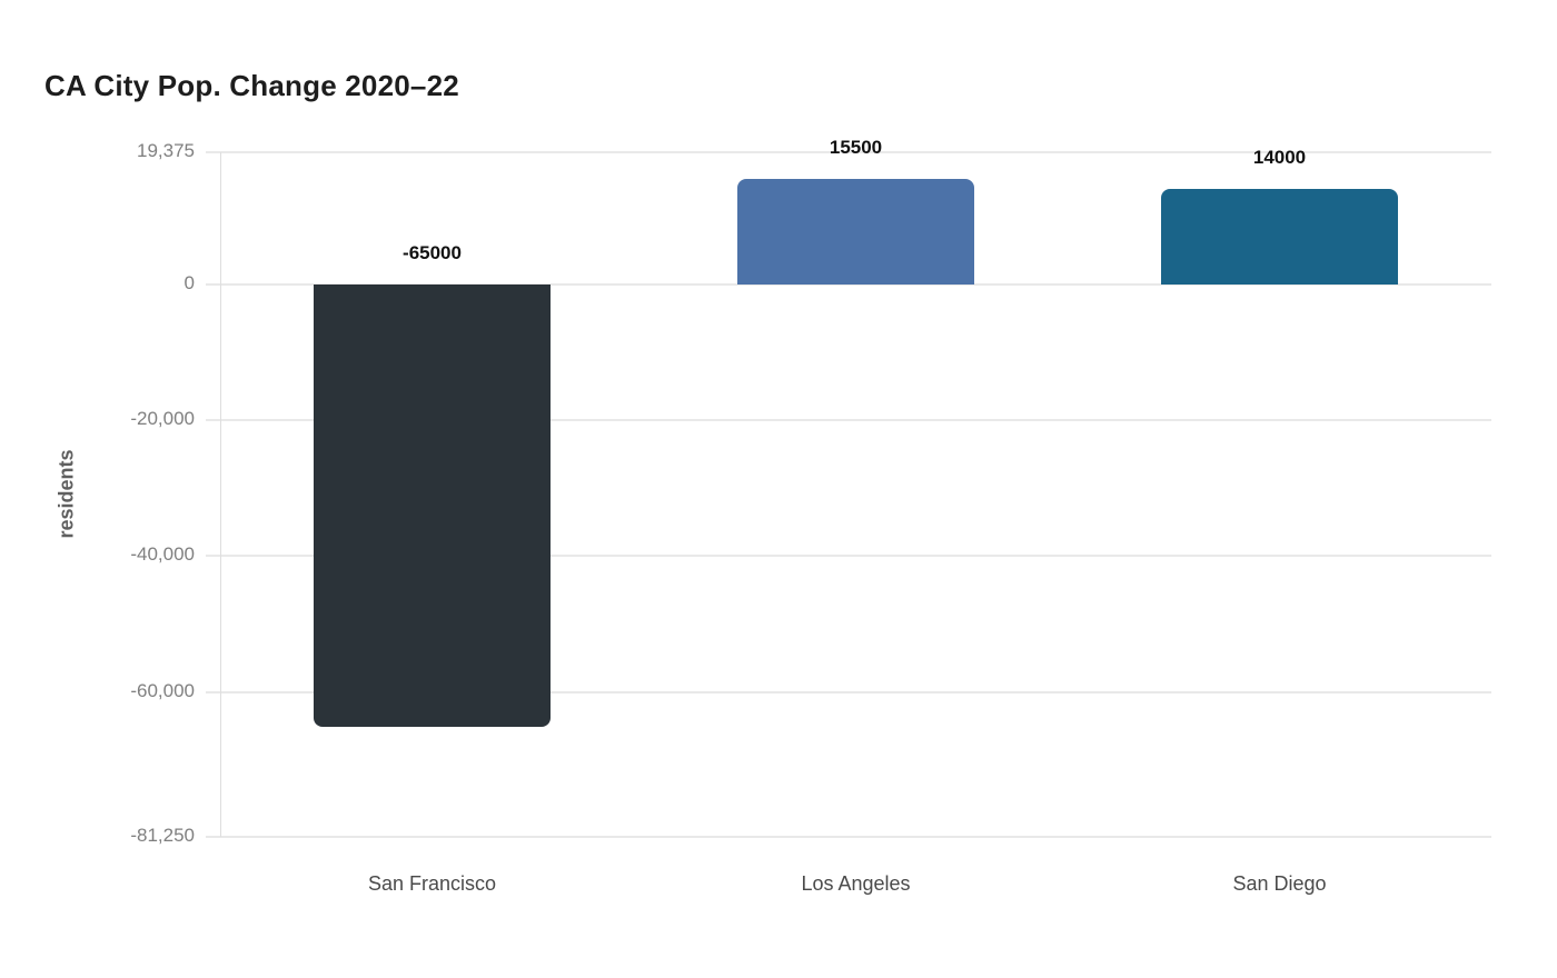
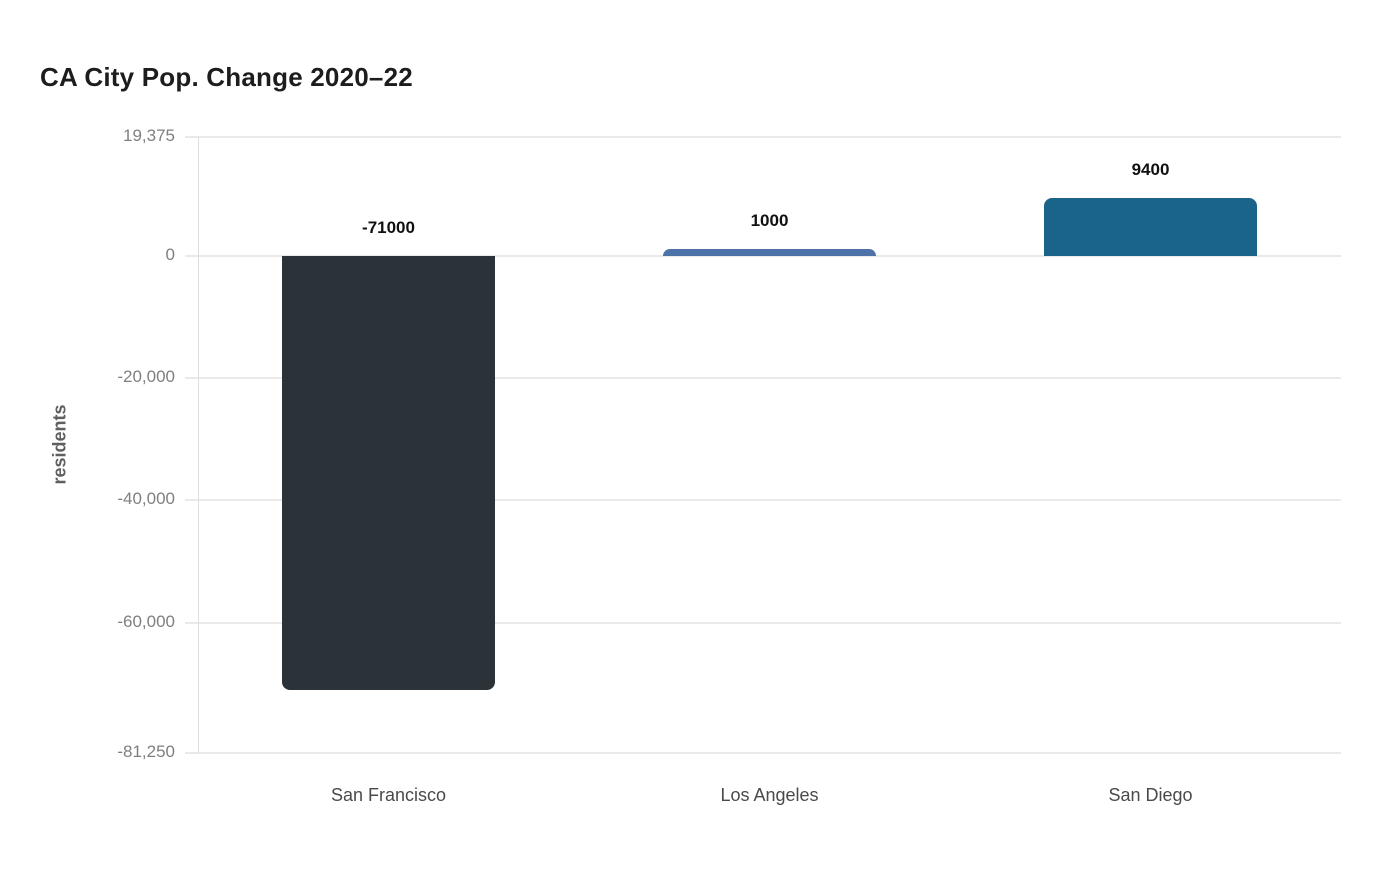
San Francisco: -65000 -> -71000
Los Angeles: 15500 -> 1000
San Diego: 14000 -> 9400
